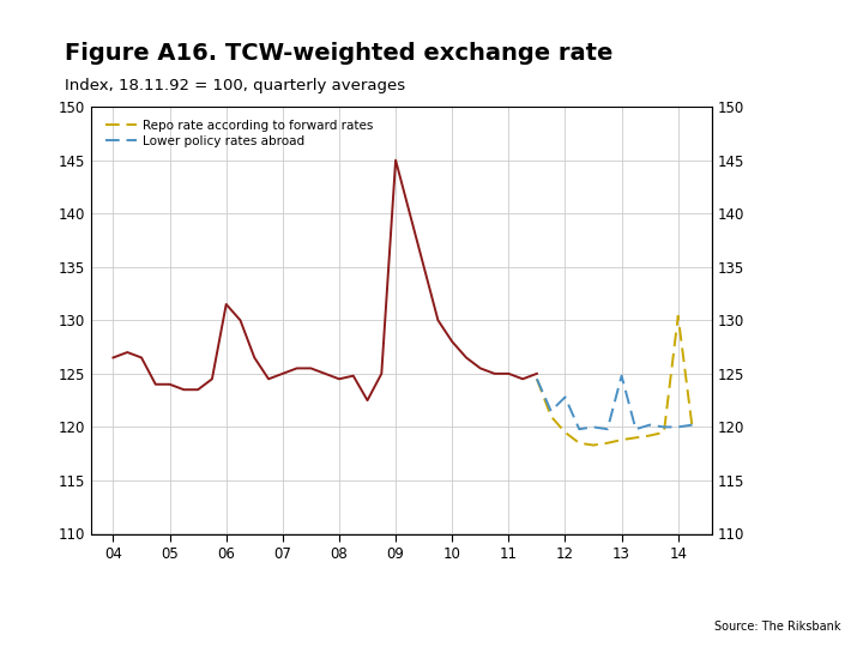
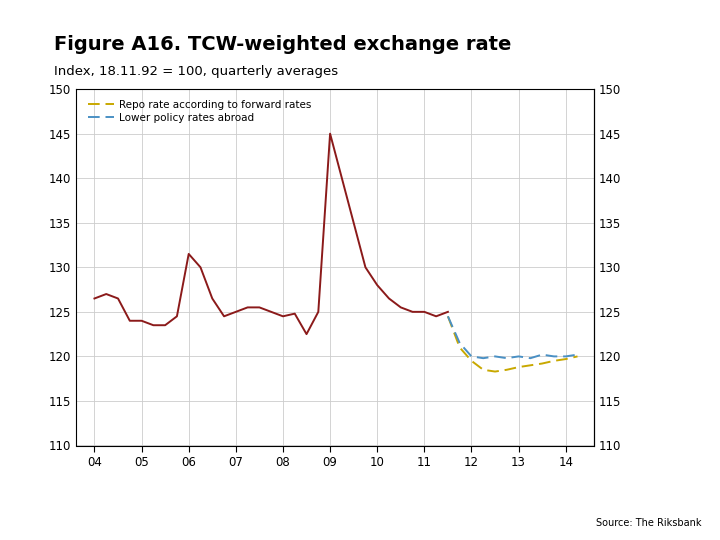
Lower policy rates abroad/12: 122.8 -> 120.0
Lower policy rates abroad/13: 124.8 -> 120.0
Repo rate according to forward rates/14: 130.4 -> 119.7
